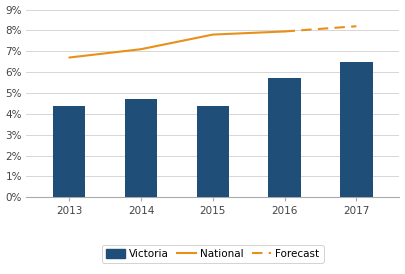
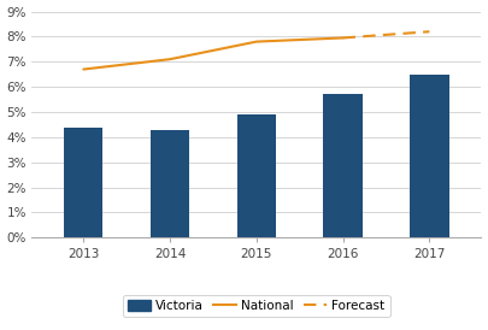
Victoria/2014: 4.7% -> 4.3%
Victoria/2015: 4.4% -> 4.9%
